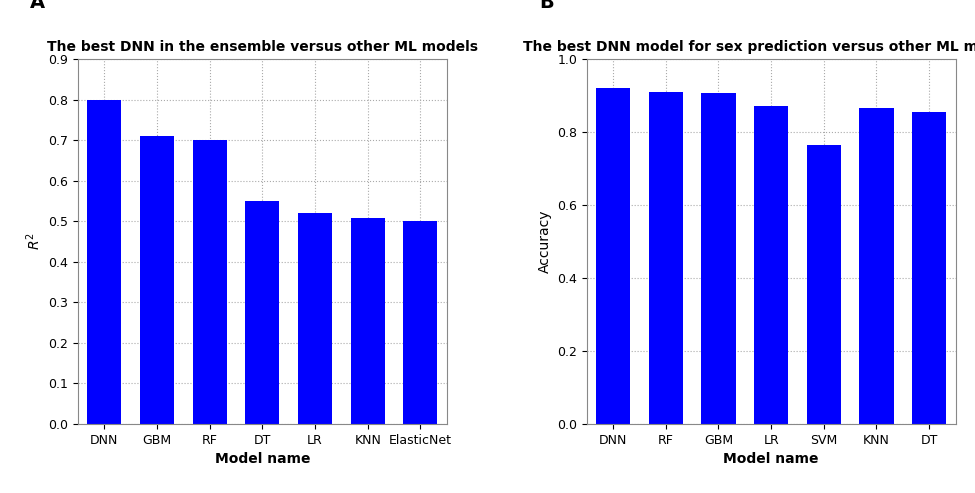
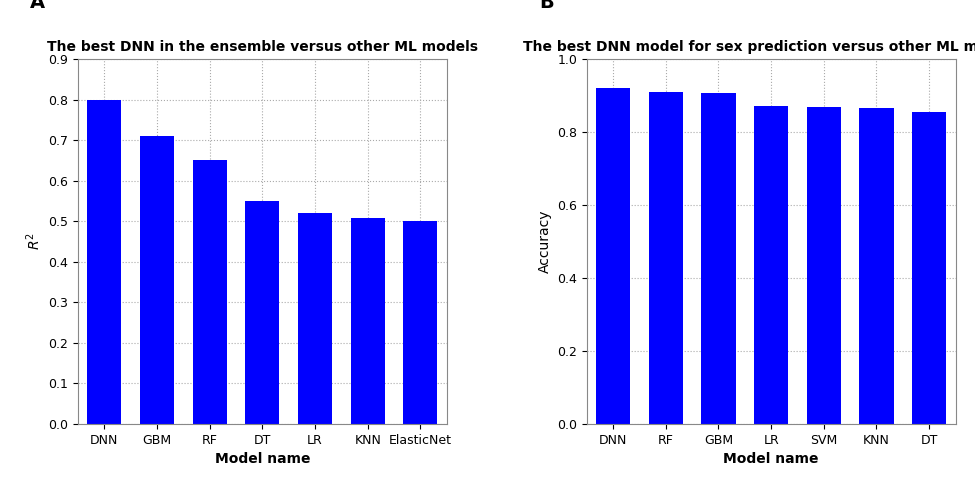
The best DNN in the ensemble versus other ML models/RF: 0.700 -> 0.650
SVM: 0.765 -> 0.870
